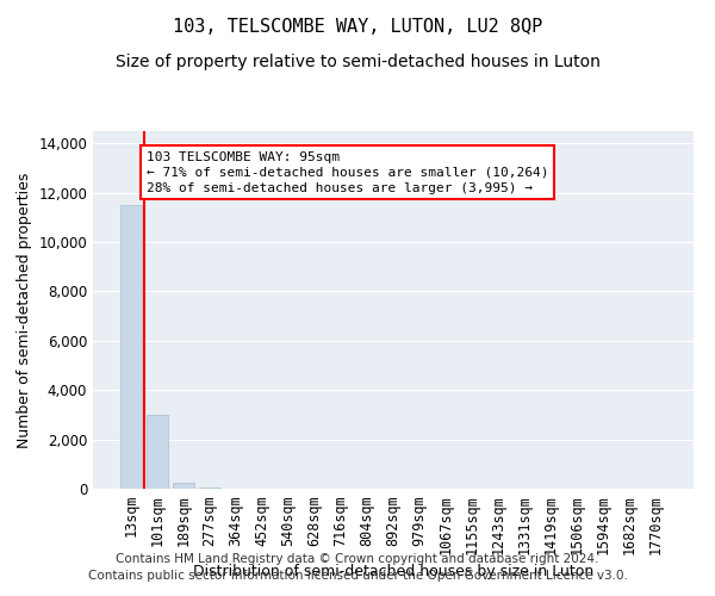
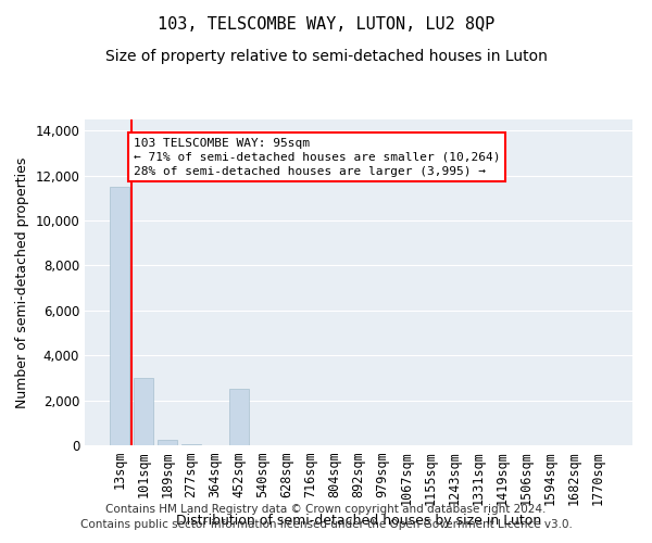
452sqm: 0 -> 2,500
